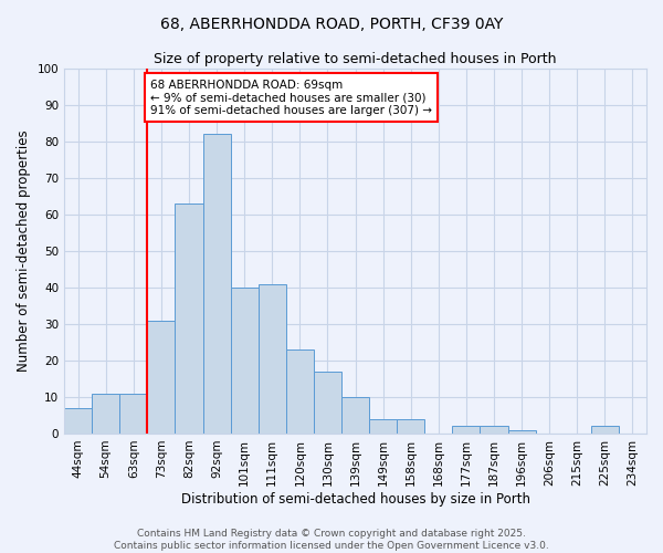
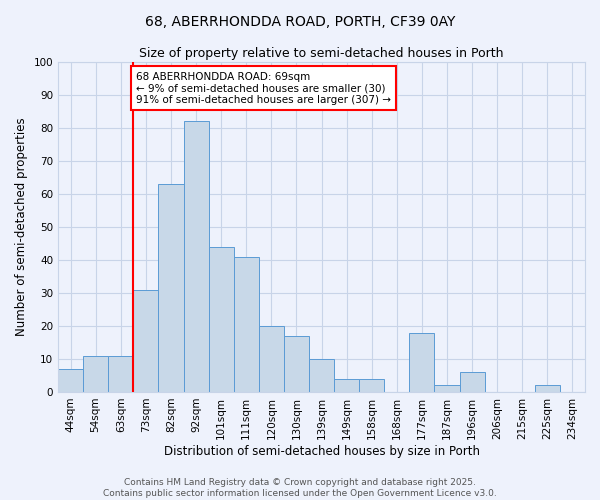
101sqm: 40 -> 44
120sqm: 23 -> 20
177sqm: 2 -> 18
196sqm: 1 -> 6
